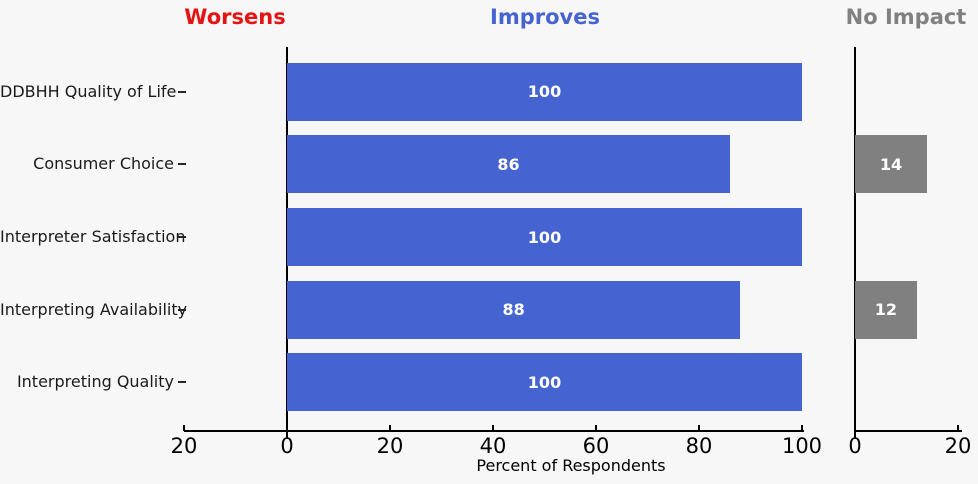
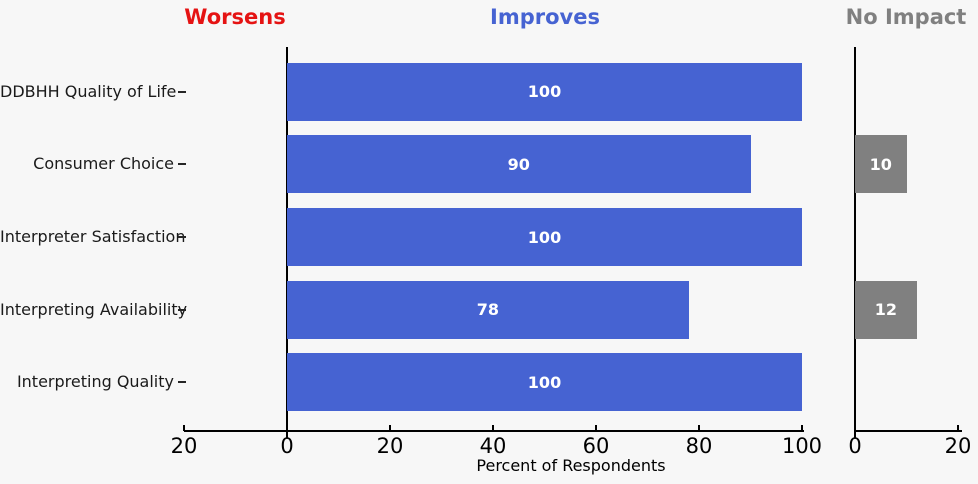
Improves/Consumer Choice: 86 -> 90
No Impact/Consumer Choice: 14 -> 10
Improves/Interpreting Availability: 88 -> 78
